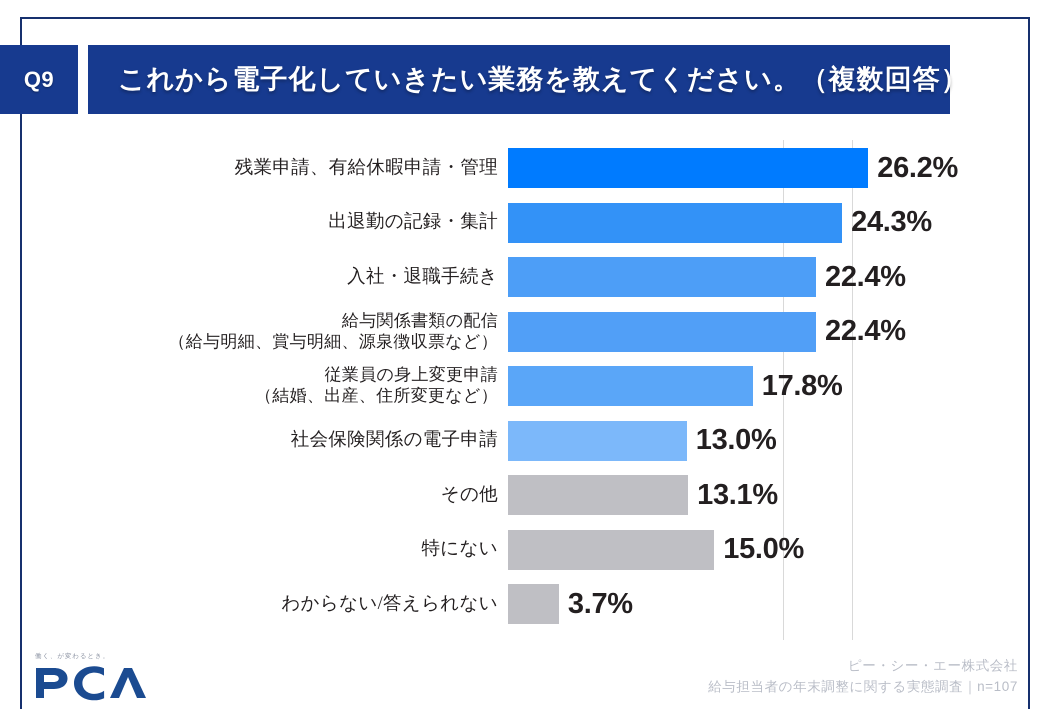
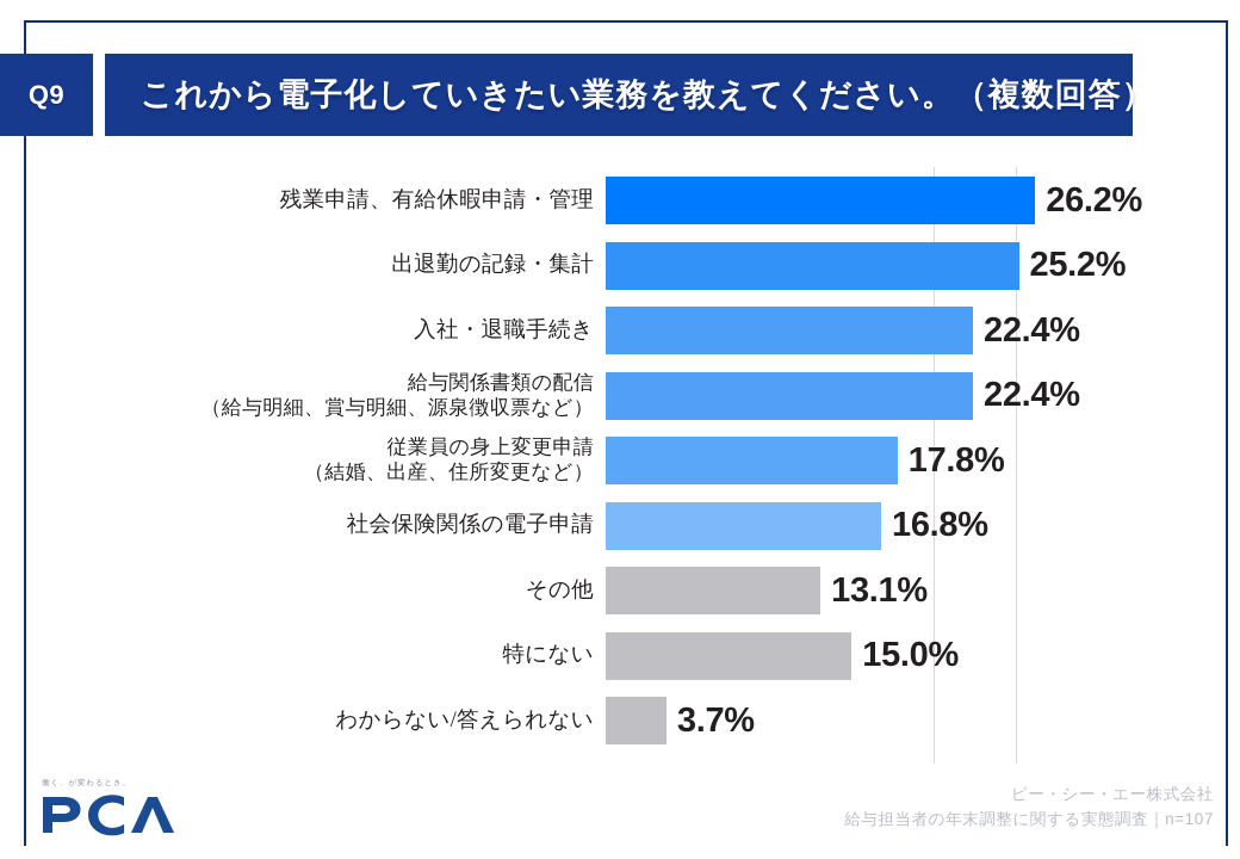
出退勤の記録・集計: 24.3% -> 25.2%
社会保険関係の電子申請: 13.0% -> 16.8%
